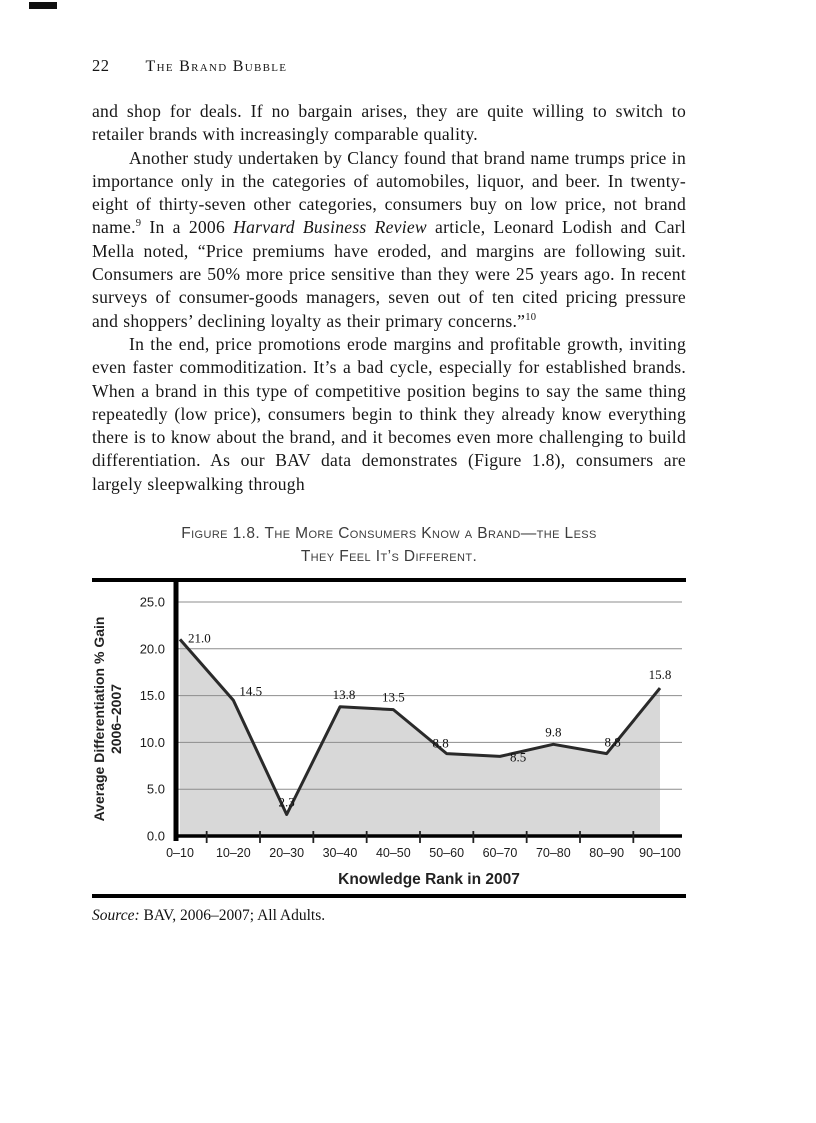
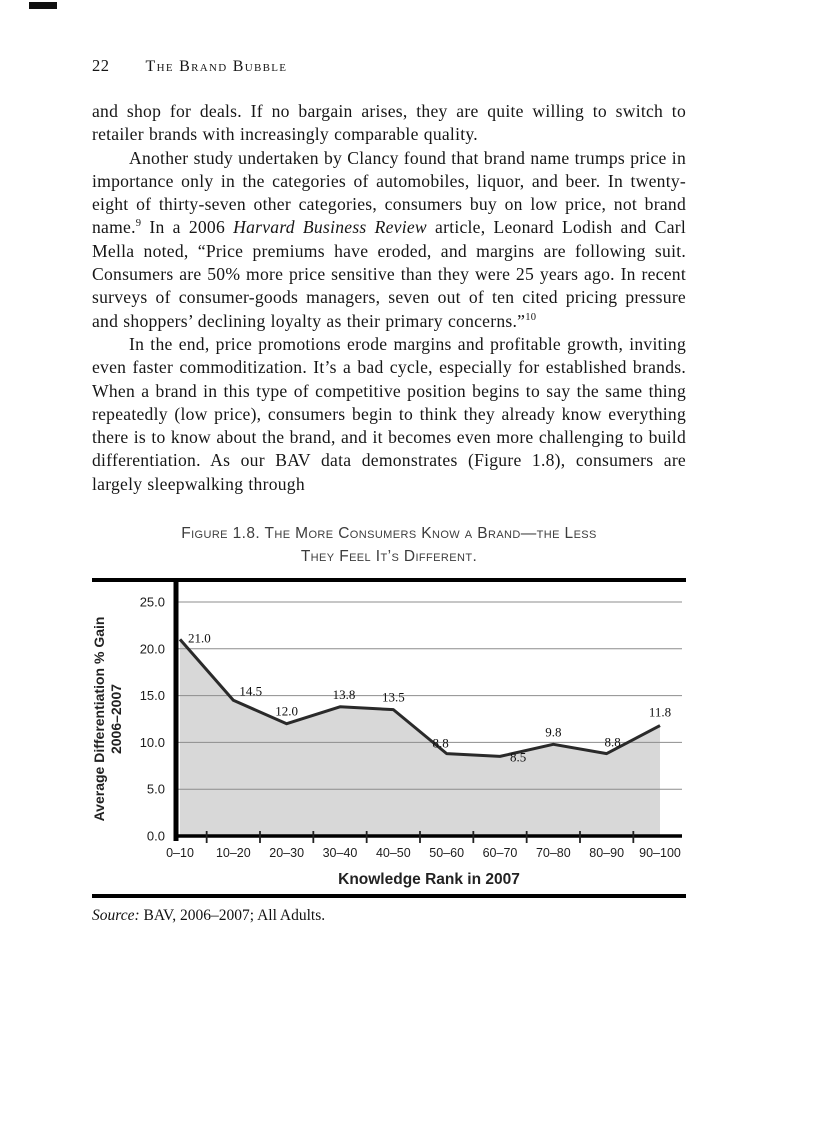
20–30: 2.3 -> 12.0
90–100: 15.8 -> 11.8
